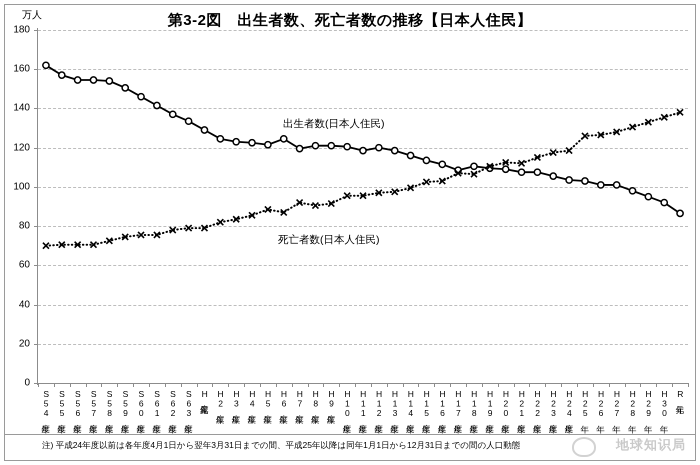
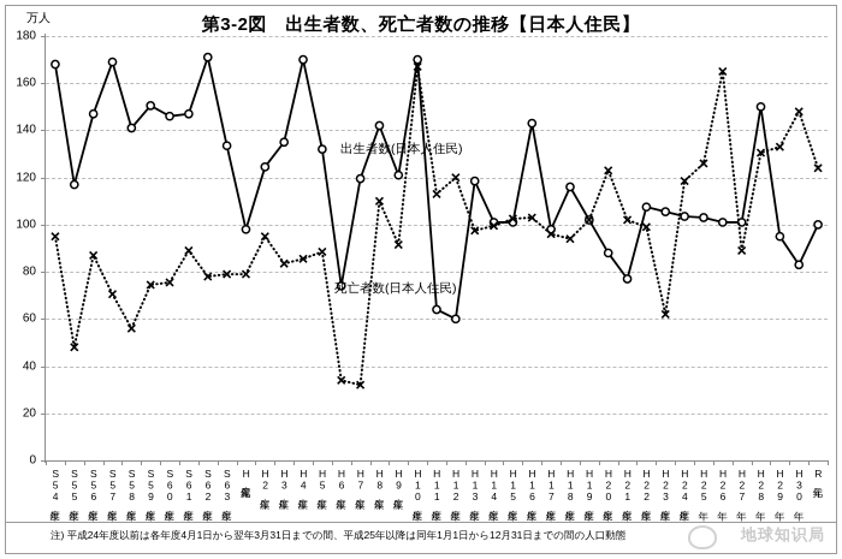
出生者数(日本人住民)/S54年度: 162 -> 168
死亡者数(日本人住民)/S54年度: 70 -> 95
出生者数(日本人住民)/S55年度: 157 -> 117
死亡者数(日本人住民)/S55年度: 70 -> 48
出生者数(日本人住民)/S56年度: 154 -> 147
死亡者数(日本人住民)/S56年度: 70 -> 87
出生者数(日本人住民)/S57年度: 154 -> 169
出生者数(日本人住民)/S58年度: 154 -> 141
死亡者数(日本人住民)/S58年度: 72 -> 56
出生者数(日本人住民)/S61年度: 142 -> 147
死亡者数(日本人住民)/S61年度: 76 -> 89
出生者数(日本人住民)/S62年度: 137 -> 171
出生者数(日本人住民)/H元年度: 129 -> 98
死亡者数(日本人住民)/H2年度: 82 -> 95
出生者数(日本人住民)/H3年度: 123 -> 135
出生者数(日本人住民)/H4年度: 122 -> 170
出生者数(日本人住民)/H5年度: 122 -> 132
出生者数(日本人住民)/H6年度: 124 -> 74
死亡者数(日本人住民)/H6年度: 87 -> 34
死亡者数(日本人住民)/H7年度: 92 -> 32
出生者数(日本人住民)/H8年度: 121 -> 142
死亡者数(日本人住民)/H8年度: 90 -> 110
出生者数(日本人住民)/H10年度: 120 -> 170
死亡者数(日本人住民)/H10年度: 96 -> 167
出生者数(日本人住民)/H11年度: 118 -> 64
死亡者数(日本人住民)/H11年度: 96 -> 113
出生者数(日本人住民)/H12年度: 120 -> 60
死亡者数(日本人住民)/H12年度: 97 -> 120
出生者数(日本人住民)/H14年度: 116 -> 101
出生者数(日本人住民)/H15年度: 114 -> 101
出生者数(日本人住民)/H16年度: 112 -> 143
出生者数(日本人住民)/H17年度: 108 -> 98
死亡者数(日本人住民)/H17年度: 107 -> 96
出生者数(日本人住民)/H18年度: 110 -> 116
死亡者数(日本人住民)/H18年度: 106 -> 94
出生者数(日本人住民)/H19年度: 110 -> 102
死亡者数(日本人住民)/H19年度: 110 -> 102
出生者数(日本人住民)/H20年度: 109 -> 88
死亡者数(日本人住民)/H20年度: 112 -> 123
出生者数(日本人住民)/H21年度: 108 -> 77
死亡者数(日本人住民)/H21年度: 112 -> 102
死亡者数(日本人住民)/H22年度: 115 -> 99
死亡者数(日本人住民)/H23年度: 118 -> 62
死亡者数(日本人住民)/H26年: 126 -> 165
死亡者数(日本人住民)/H27年: 128 -> 89
出生者数(日本人住民)/H28年: 98 -> 150
出生者数(日本人住民)/H30年: 92 -> 83
死亡者数(日本人住民)/H30年: 136 -> 148
出生者数(日本人住民)/R元年: 86 -> 100
死亡者数(日本人住民)/R元年: 138 -> 124
